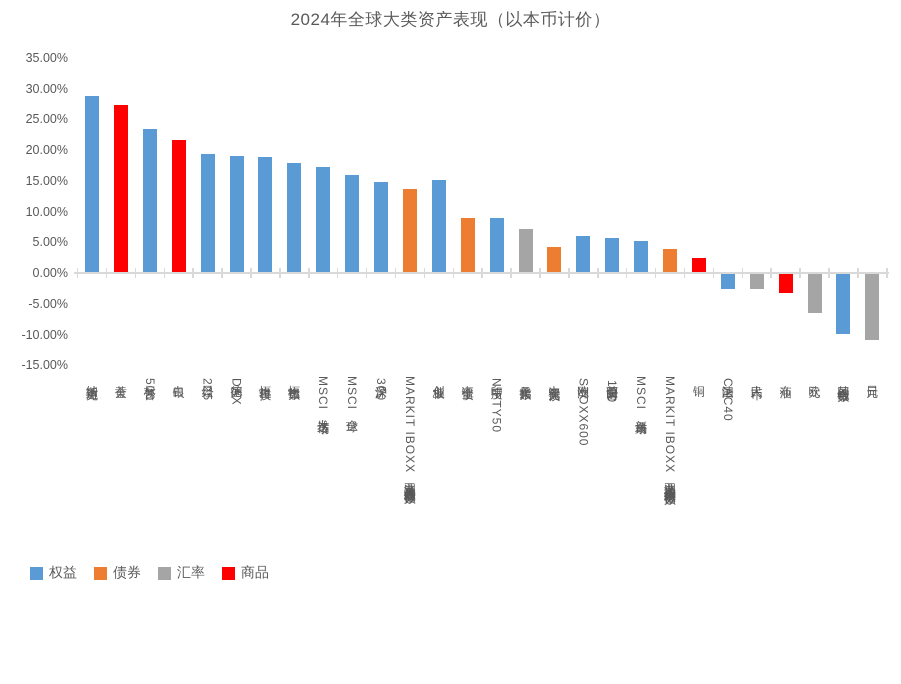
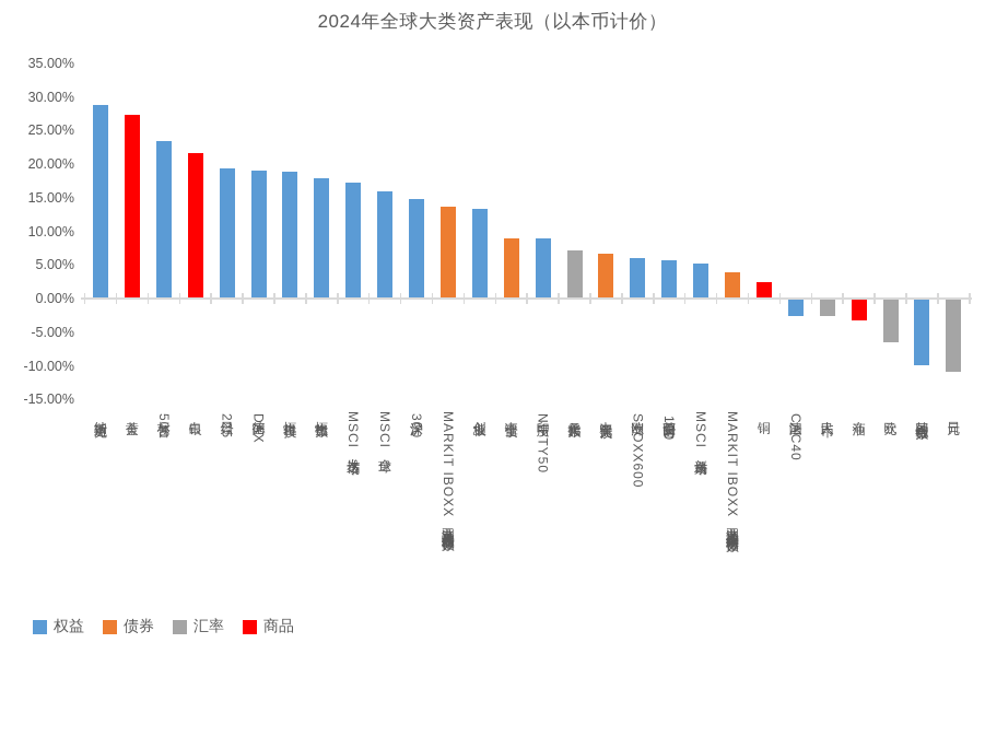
创业板: 15% -> 13%
中资美元债: 4% -> 6%
